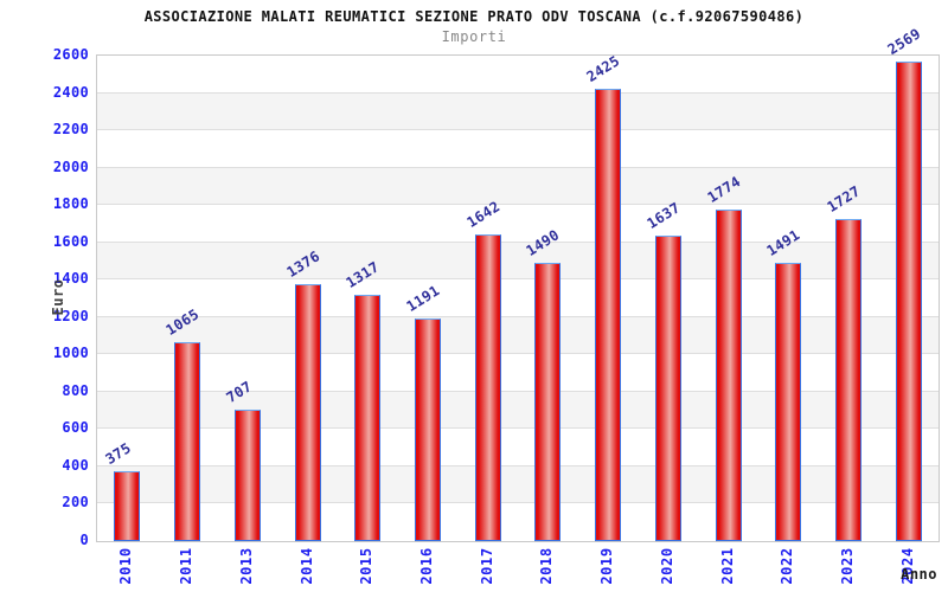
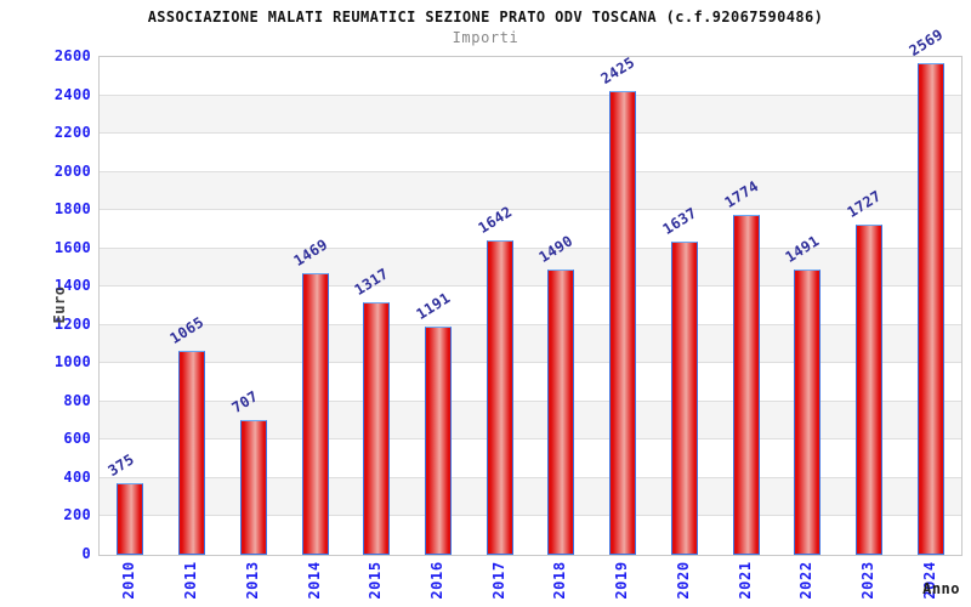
2014: 1376 -> 1469
